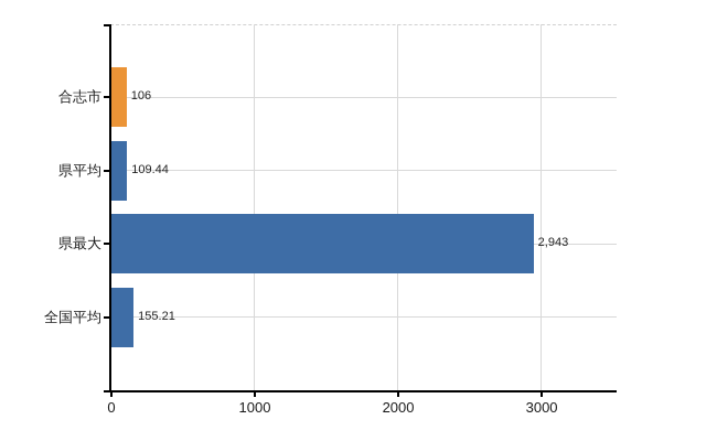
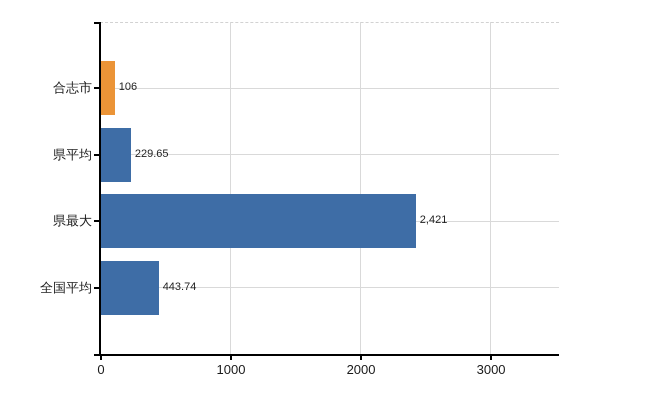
県平均: 109.44 -> 229.65
県最大: 2,943 -> 2,421
全国平均: 155.21 -> 443.74
